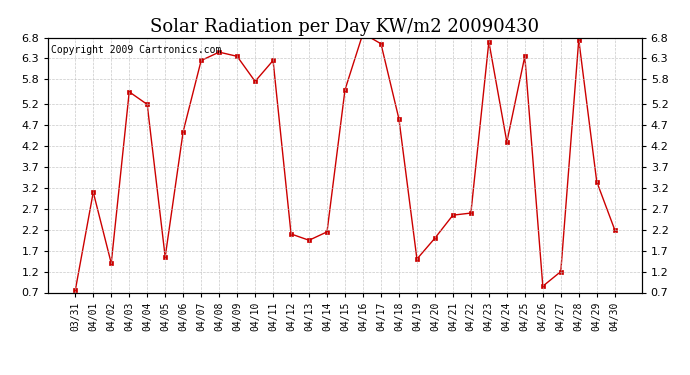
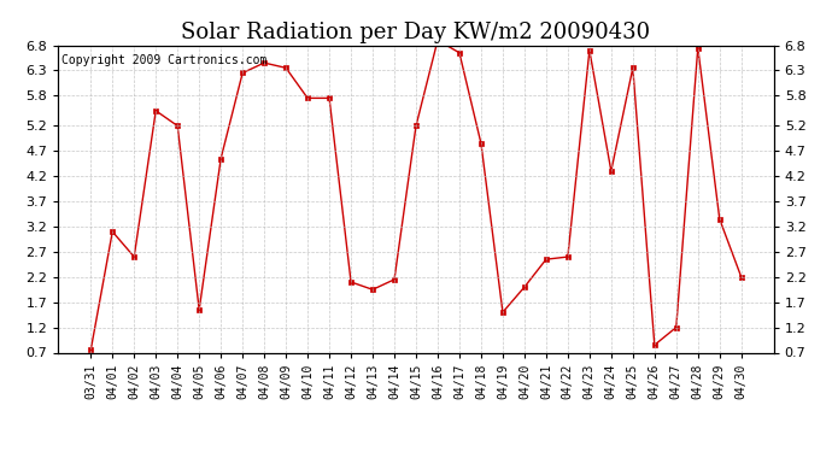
04/02: 1.40 -> 2.60
04/11: 6.25 -> 5.75
04/15: 5.55 -> 5.20
